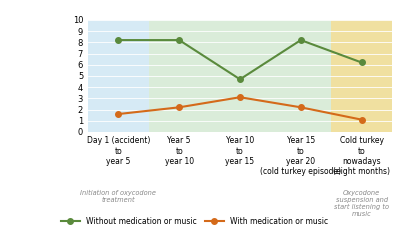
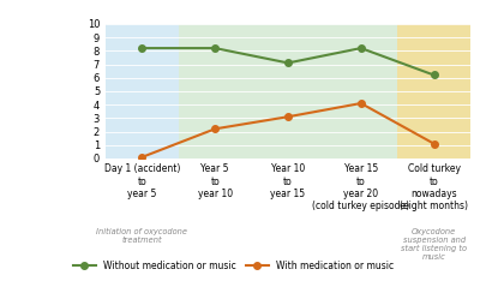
With medication or music/Day 1 (accident) to year 5: 1.6 -> 0.1
Without medication or music/Year 10 to year 15: 4.7 -> 7.1
With medication or music/Year 15 to year 20 (cold turkey episode): 2.2 -> 4.1
